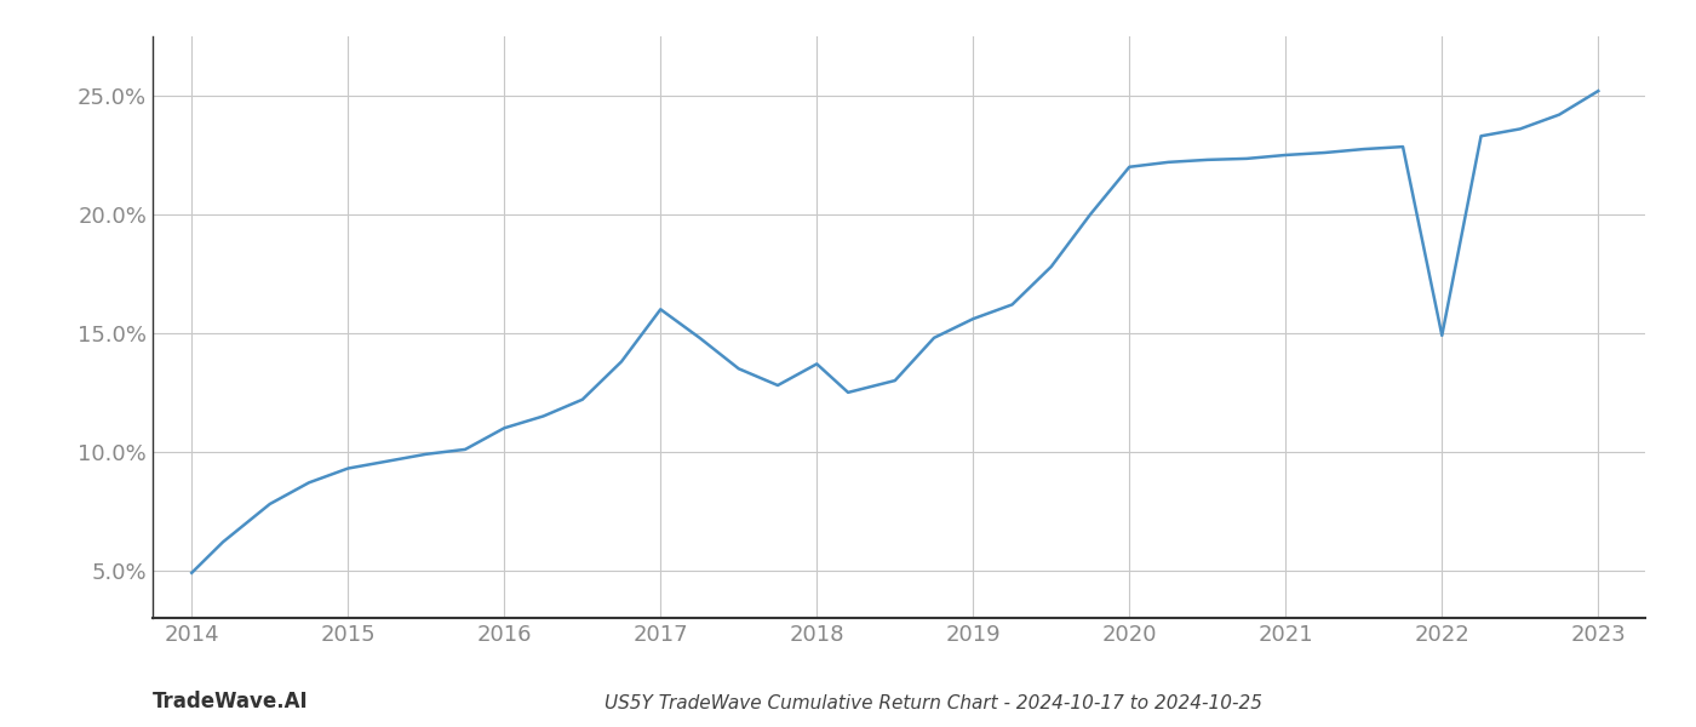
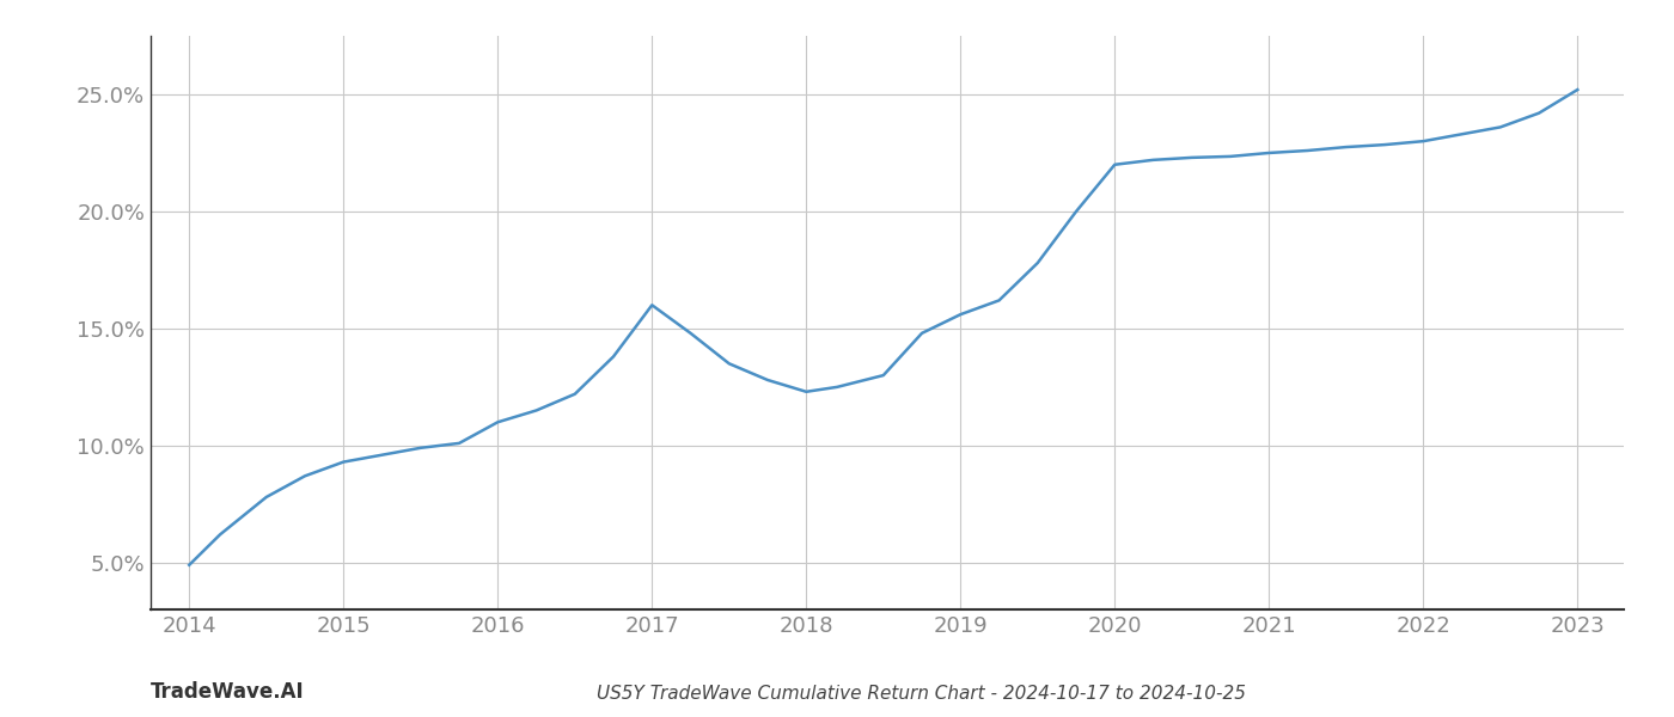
2018: 13.7% -> 12.3%
2022: 14.9% -> 23.0%
